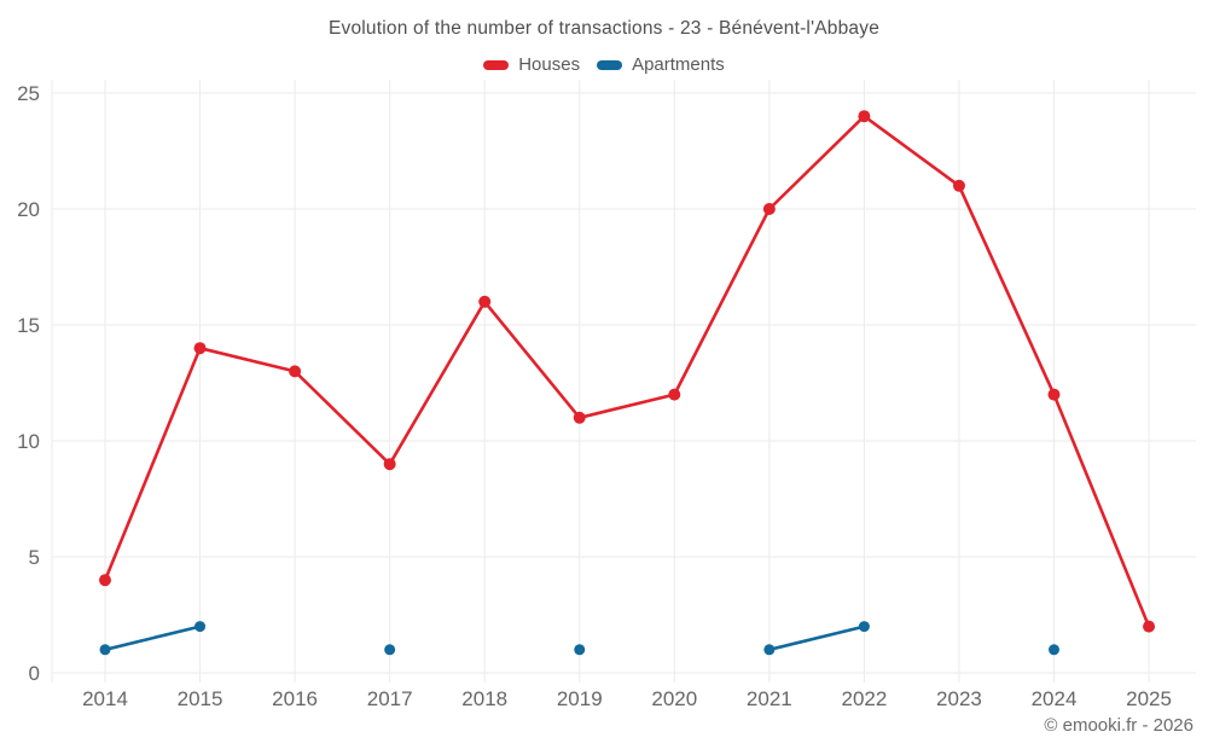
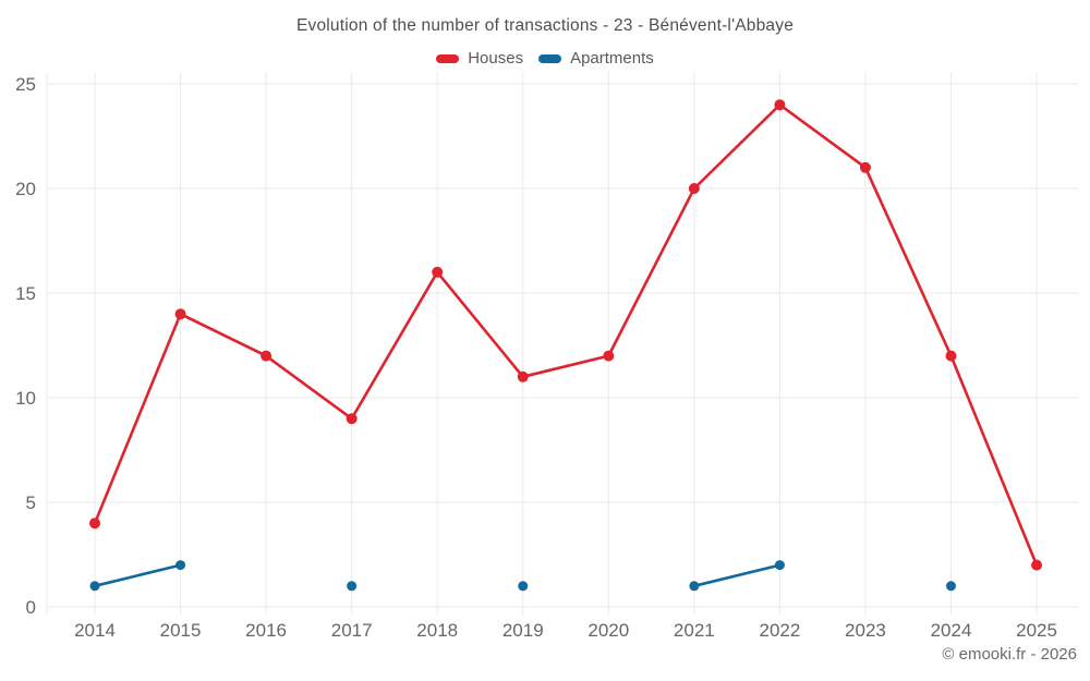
Houses/2016: 13 -> 12
